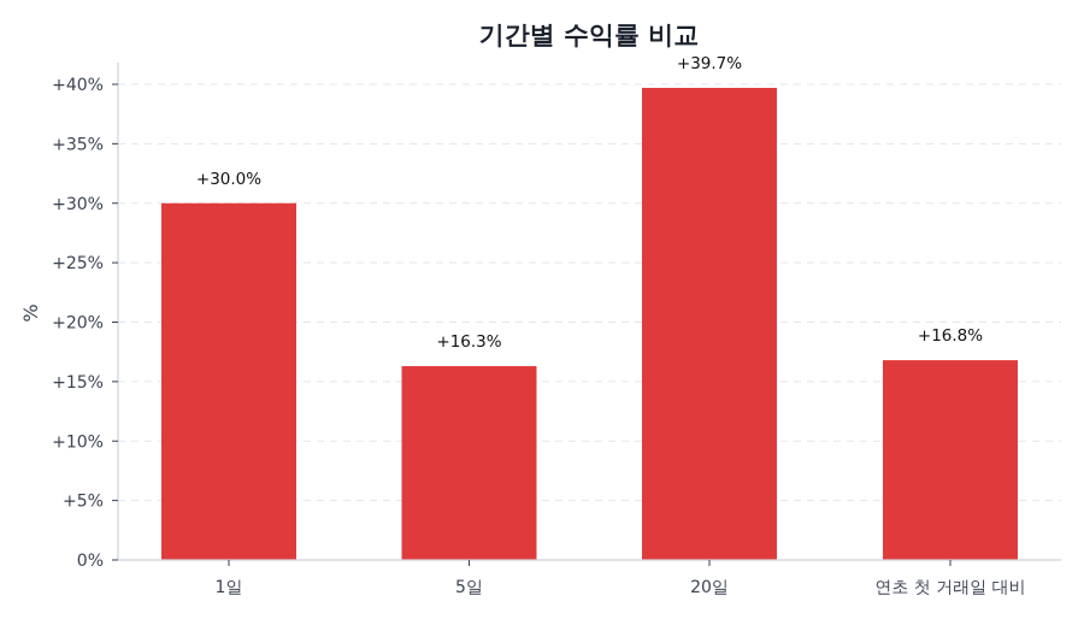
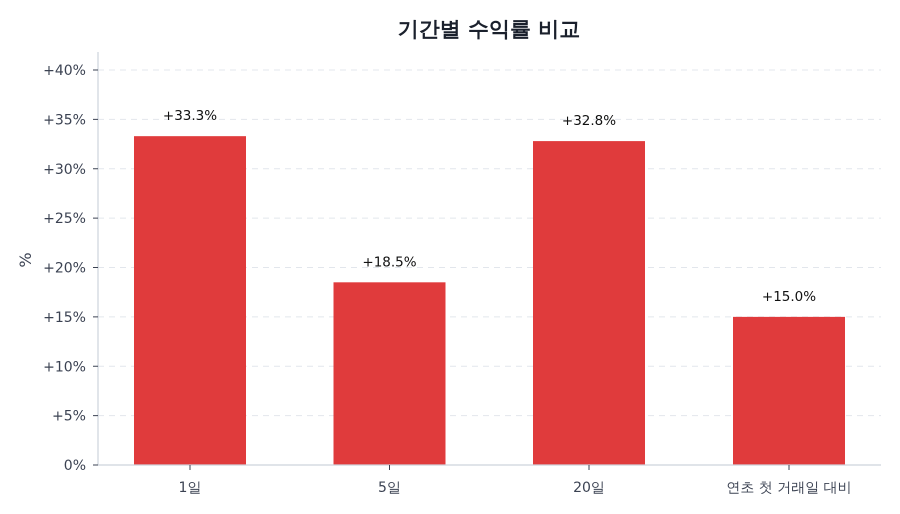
1일: +30.0% -> +33.3%
5일: +16.3% -> +18.5%
20일: +39.7% -> +32.8%
연초 첫 거래일 대비: +16.8% -> +15.0%
